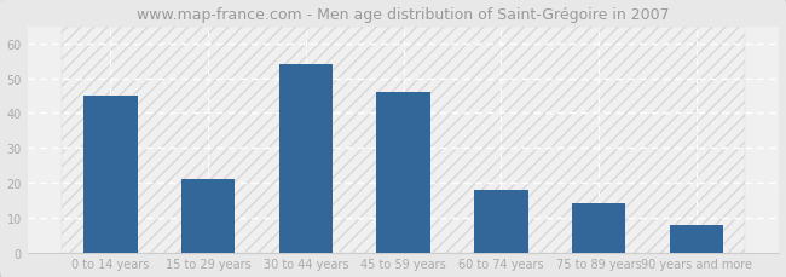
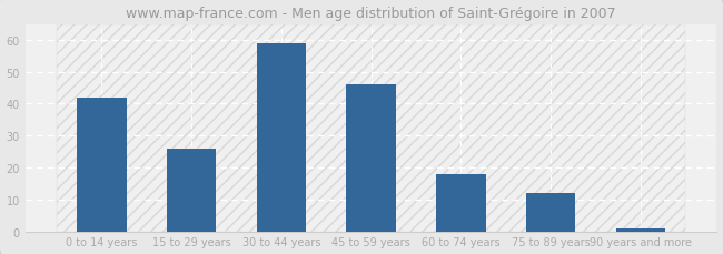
0 to 14 years: 45 -> 42
15 to 29 years: 21 -> 26
30 to 44 years: 54 -> 59
75 to 89 years: 14 -> 12
90 years and more: 8 -> 1
